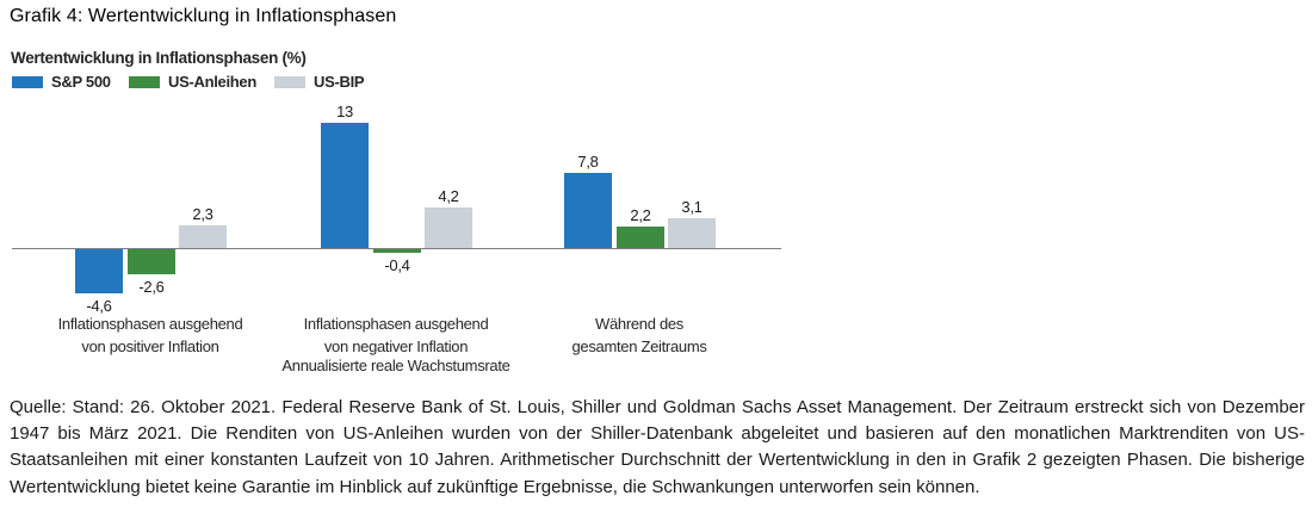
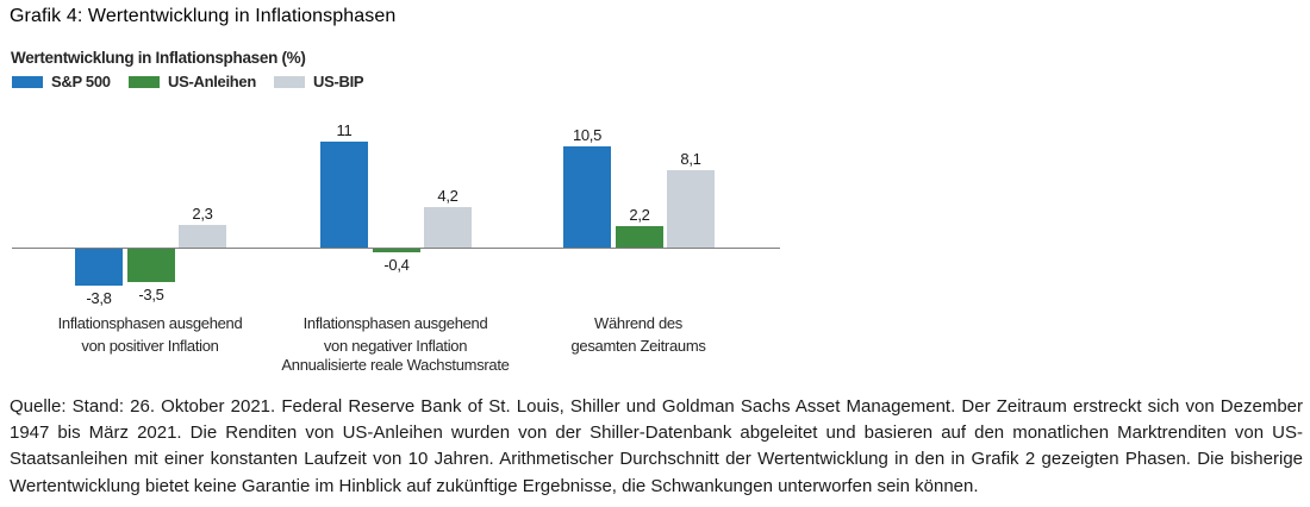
S&P 500/Inflationsphasen ausgehend von positiver Inflation: -4,6 -> -3,8
US-Anleihen/Inflationsphasen ausgehend von positiver Inflation: -2,6 -> -3,5
S&P 500/Inflationsphasen ausgehend von negativer Inflation: 13 -> 11
S&P 500/Während des gesamten Zeitraums: 7,8 -> 10,5
US-BIP/Während des gesamten Zeitraums: 3,1 -> 8,1
